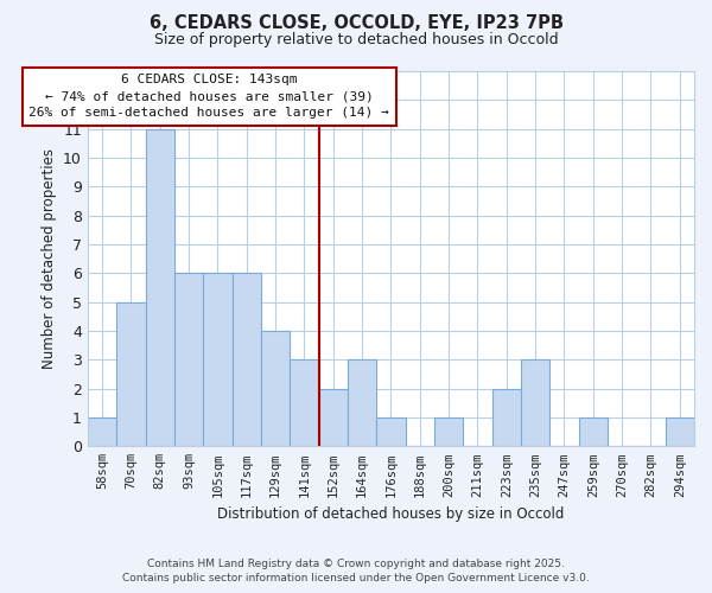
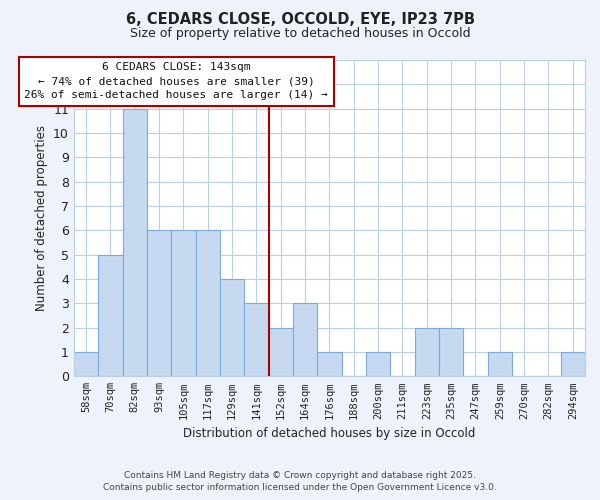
235sqm: 3 -> 2
